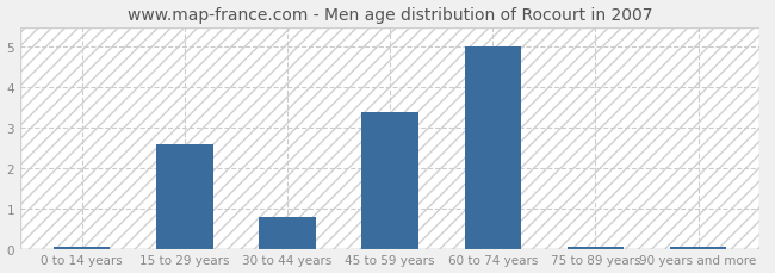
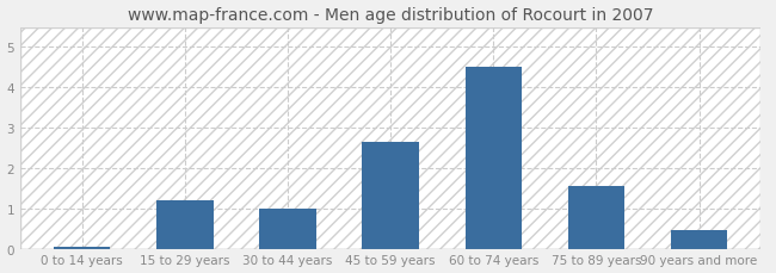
15 to 29 years: 2.60 -> 1.20
30 to 44 years: 0.80 -> 1.00
45 to 59 years: 3.40 -> 2.65
60 to 74 years: 5.00 -> 4.50
75 to 89 years: 0.04 -> 1.55
90 years and more: 0.04 -> 0.45
